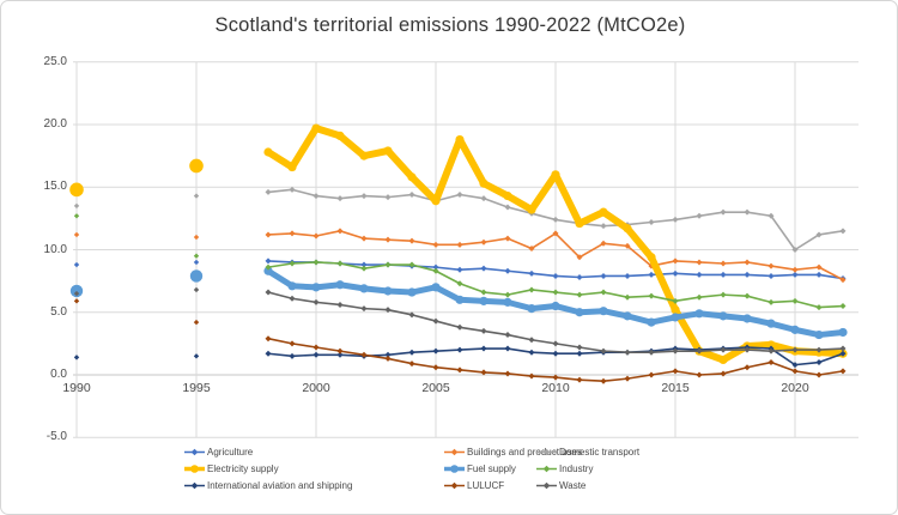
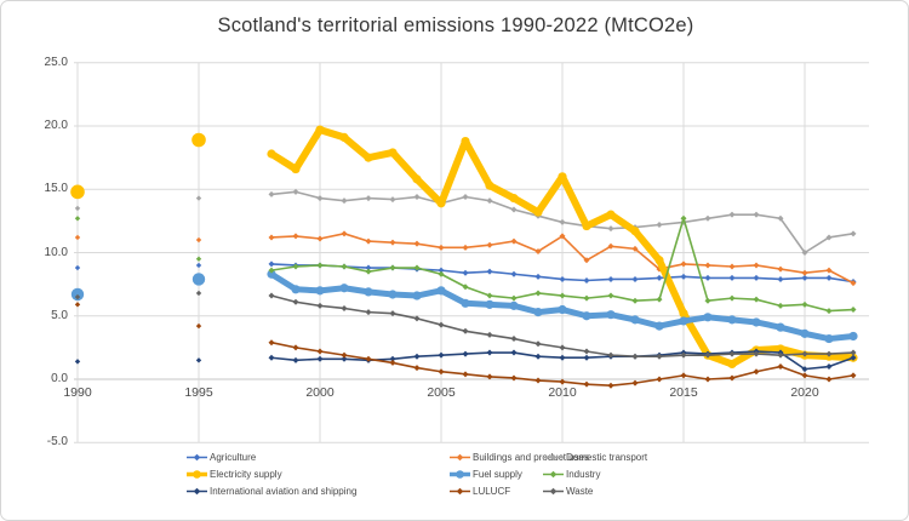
Electricity supply/1995: 16.7 -> 18.9
Industry/2015: 5.9 -> 12.7
